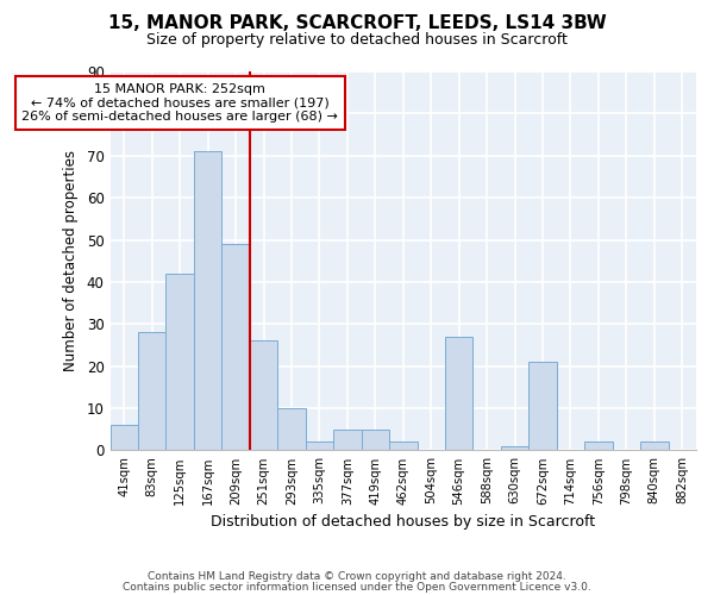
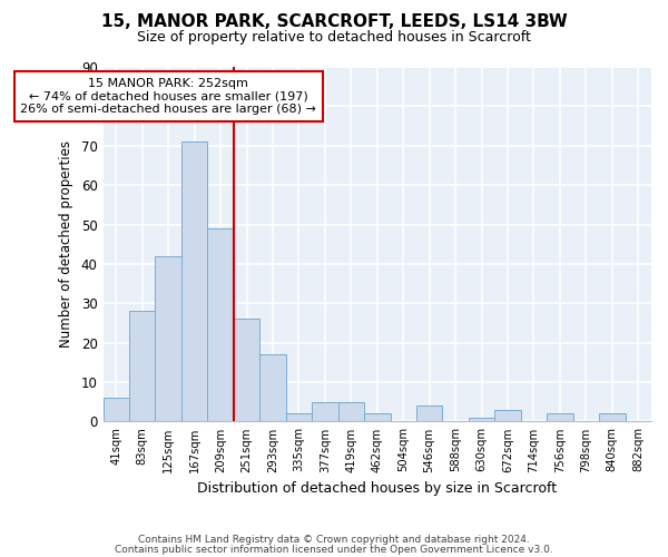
293sqm: 10 -> 17
546sqm: 27 -> 4
672sqm: 21 -> 3
